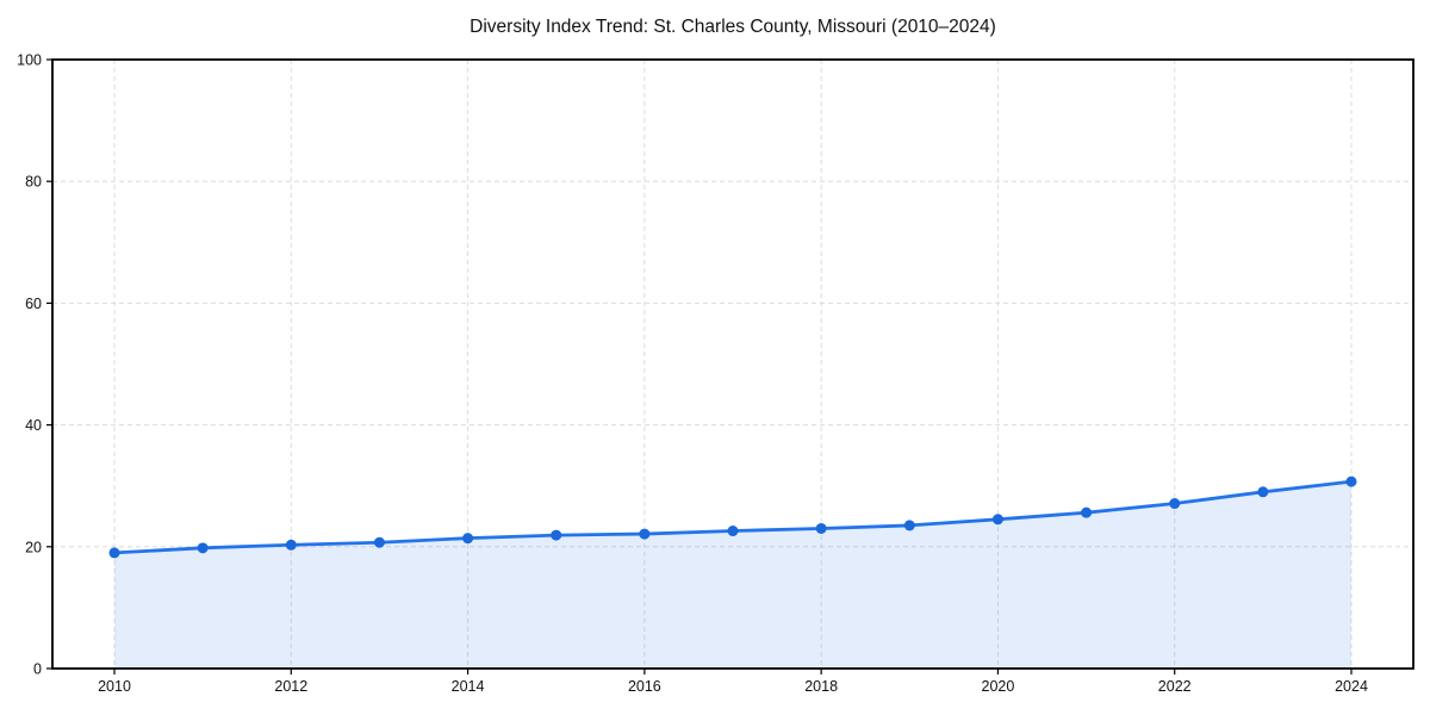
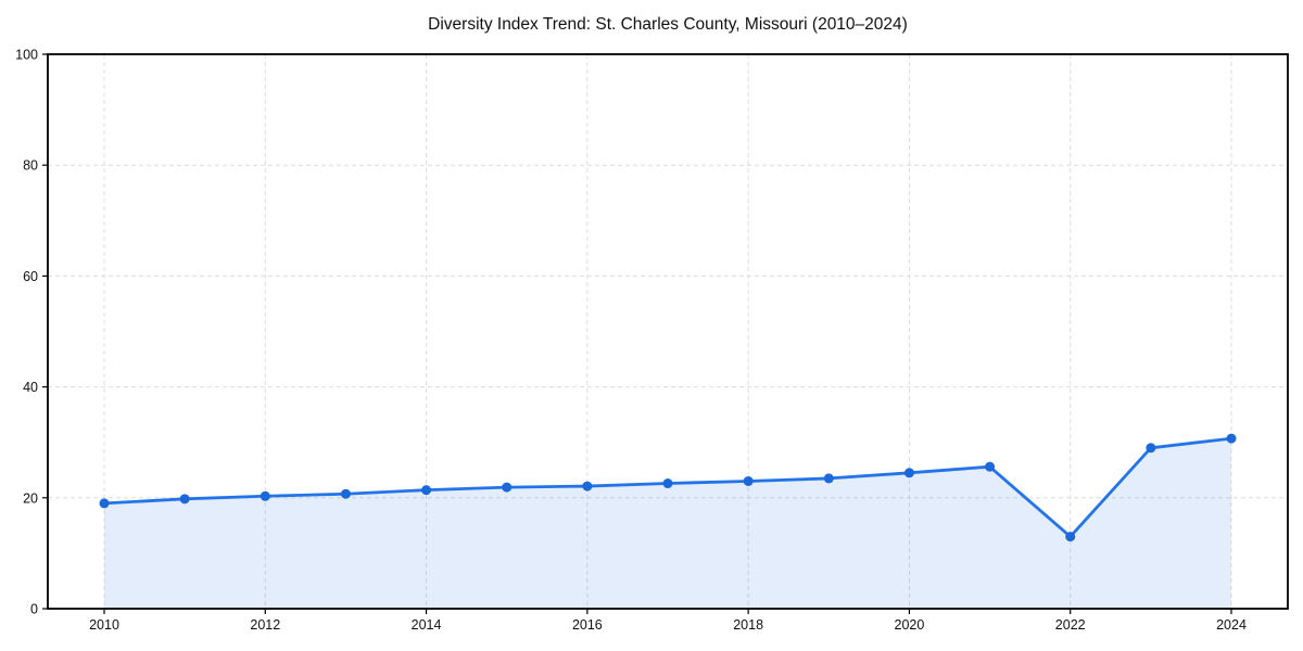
2022: 27 -> 13
